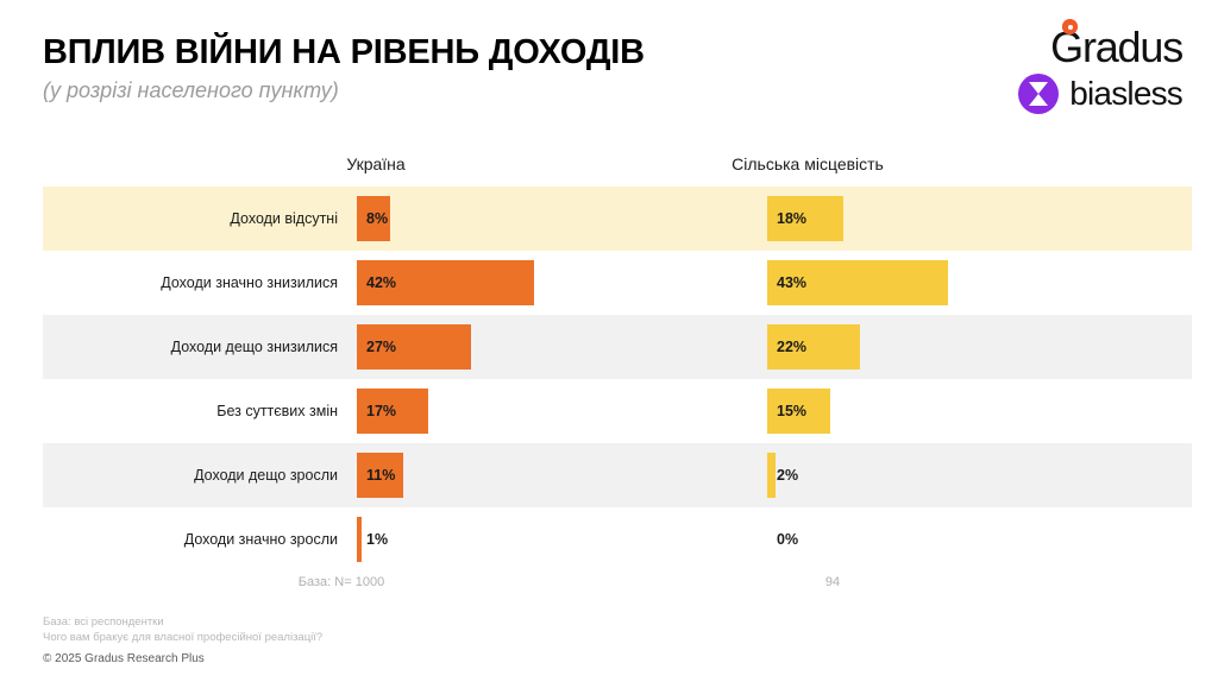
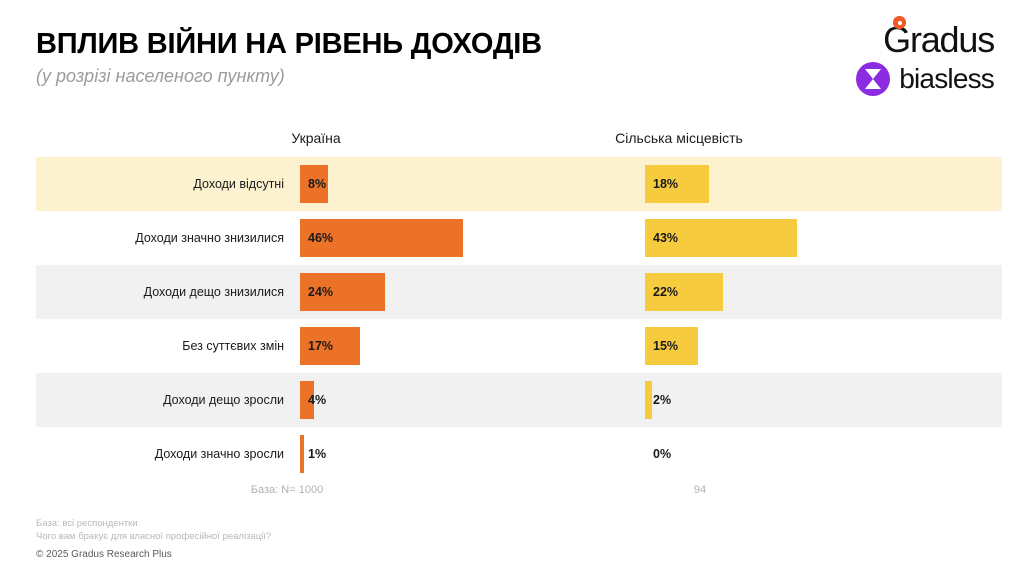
Україна/Доходи значно знизилися: 42% -> 46%
Україна/Доходи дещо знизилися: 27% -> 24%
Україна/Доходи дещо зросли: 11% -> 4%
